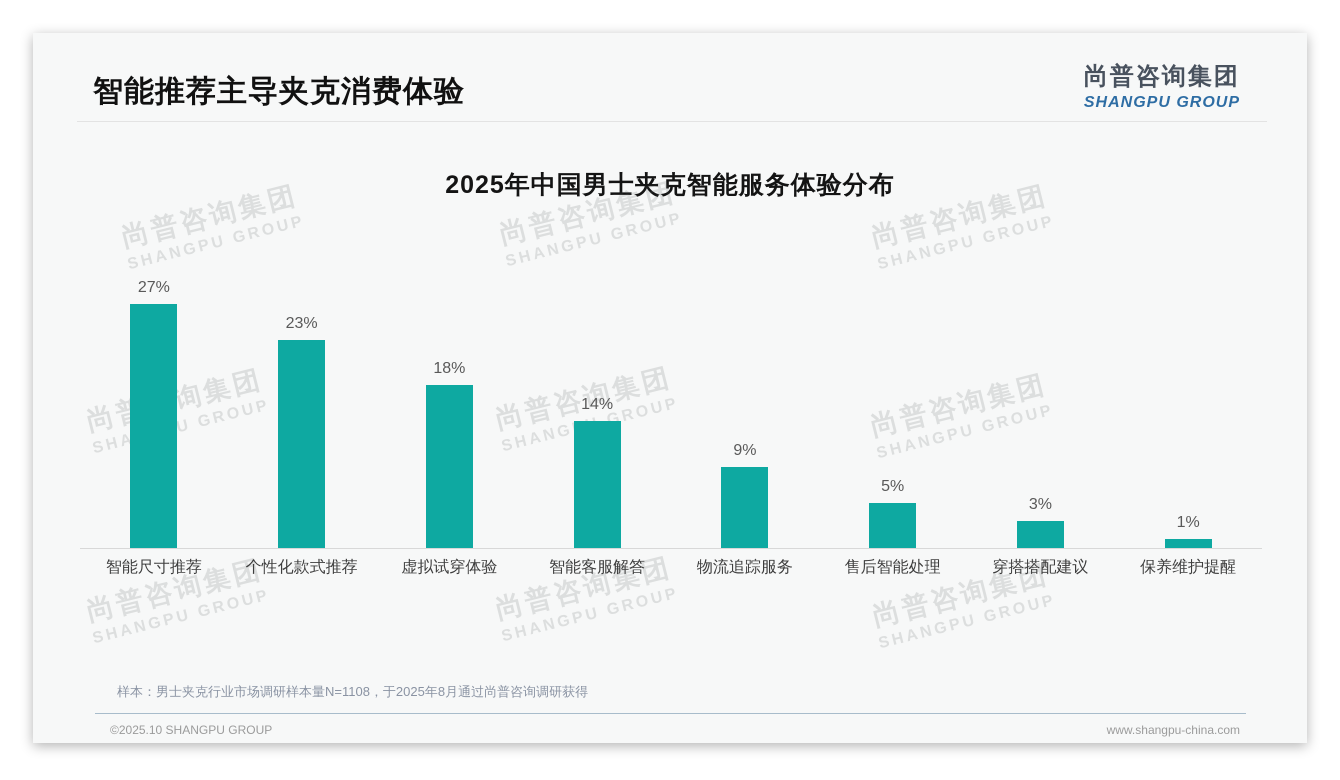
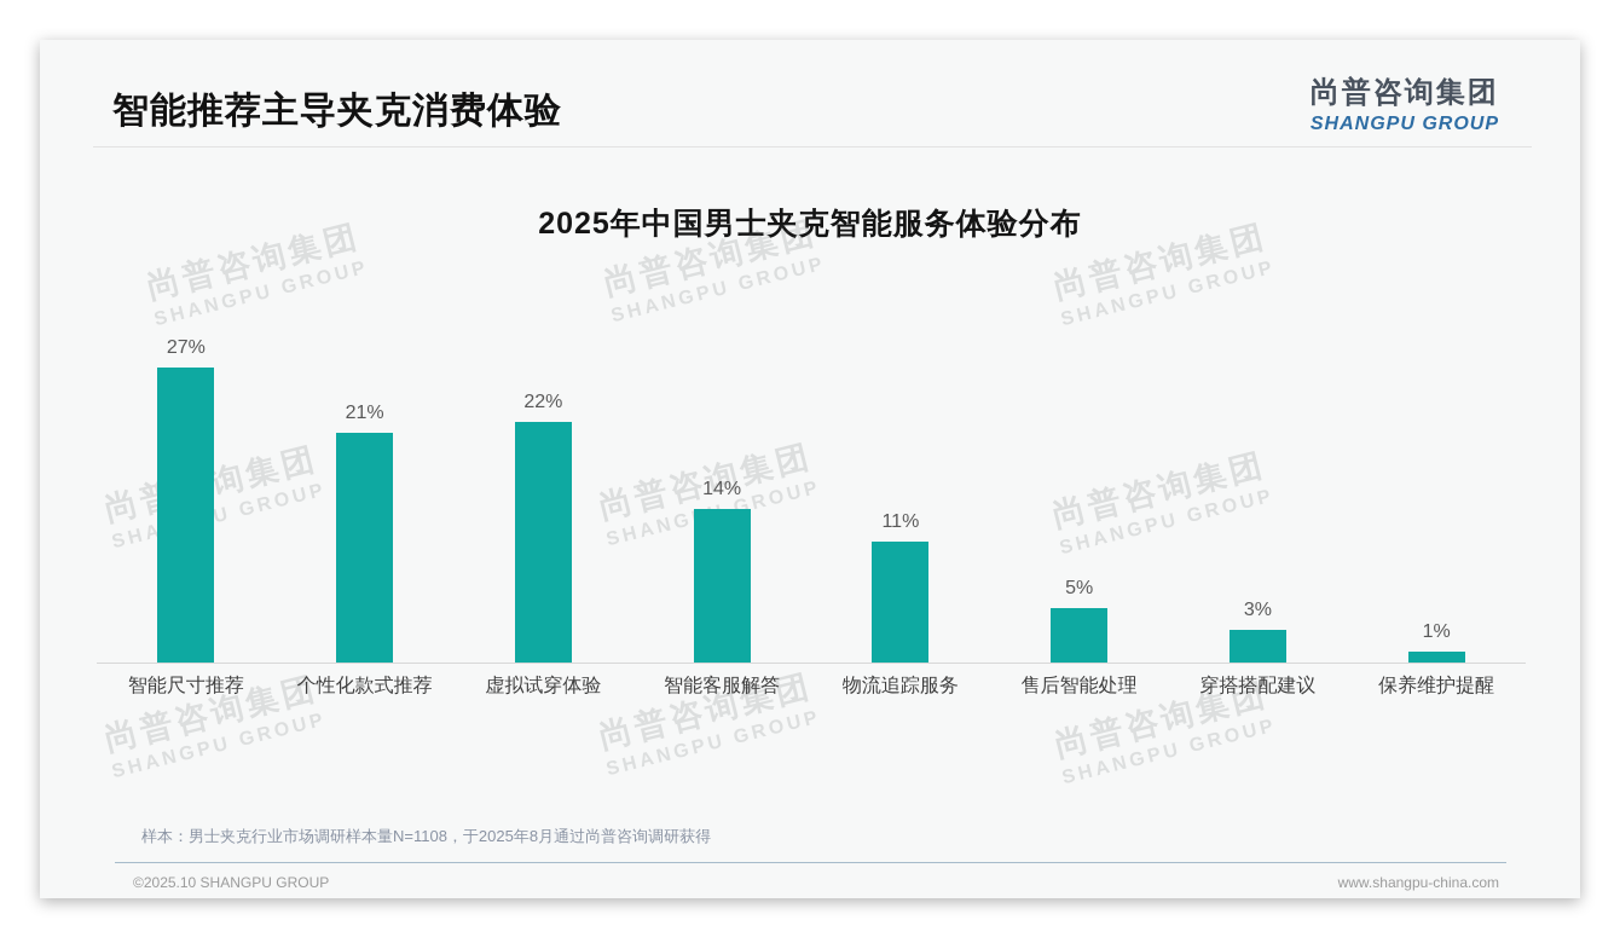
个性化款式推荐: 23% -> 21%
虚拟试穿体验: 18% -> 22%
物流追踪服务: 9% -> 11%
